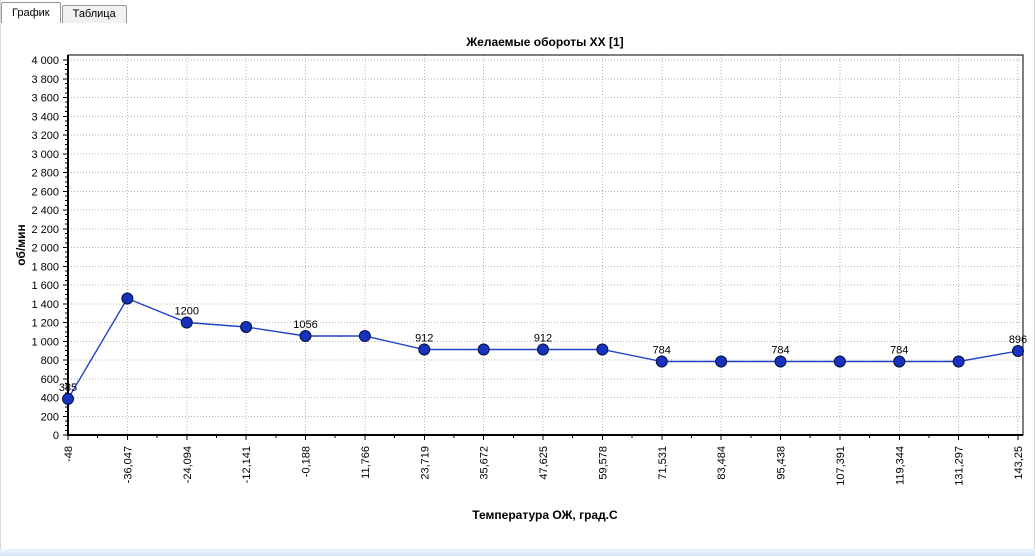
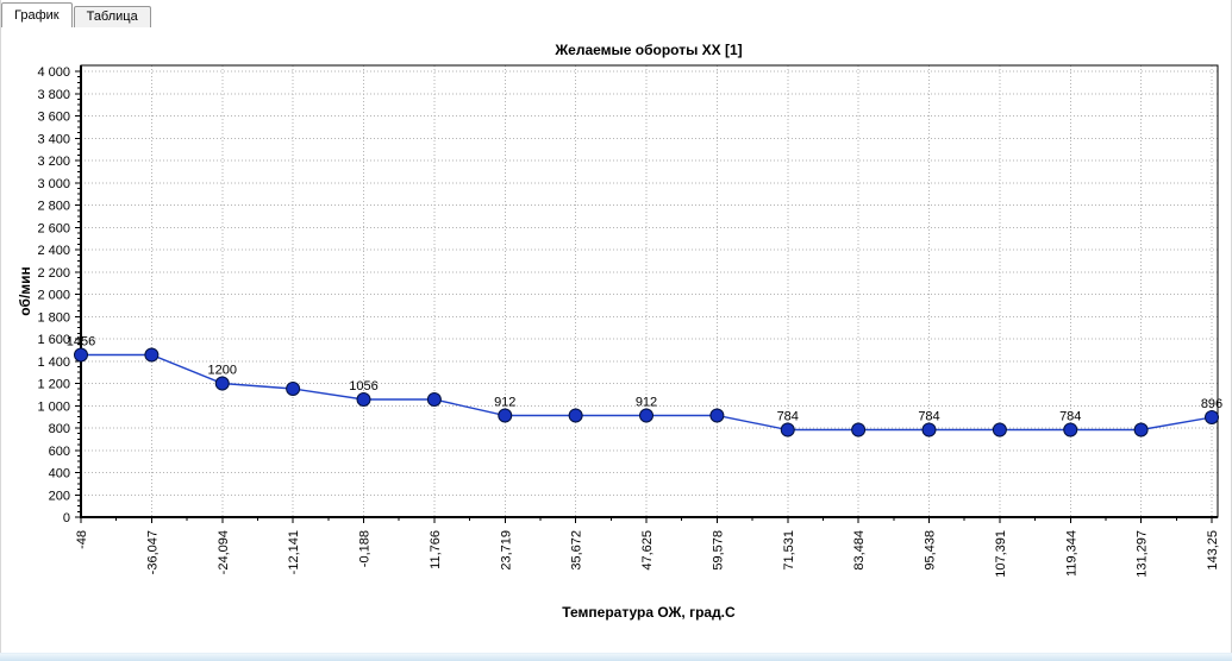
-48: 385 -> 1456
